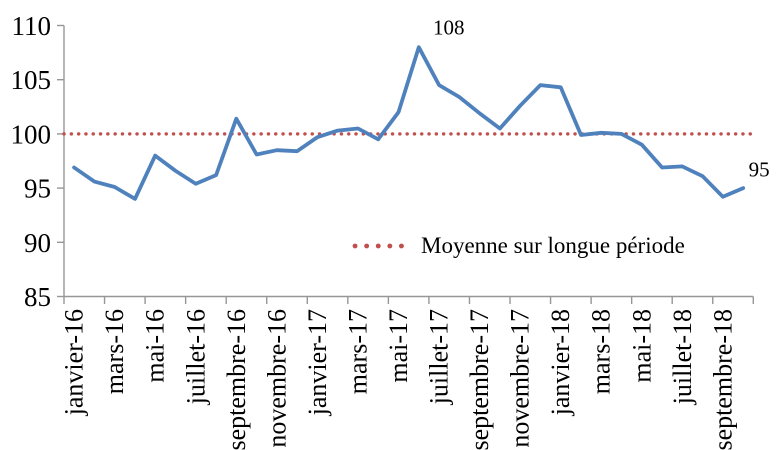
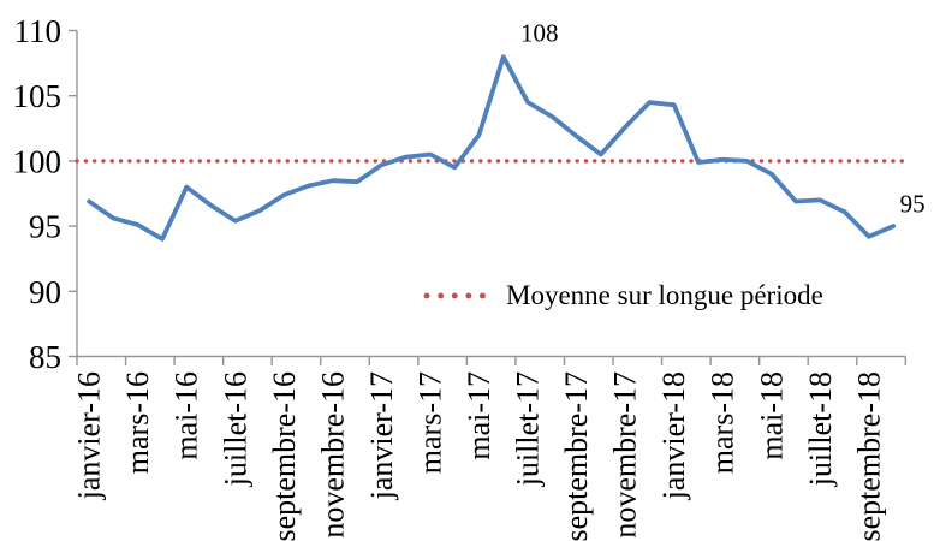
septembre-16: 101.4 -> 97.4
